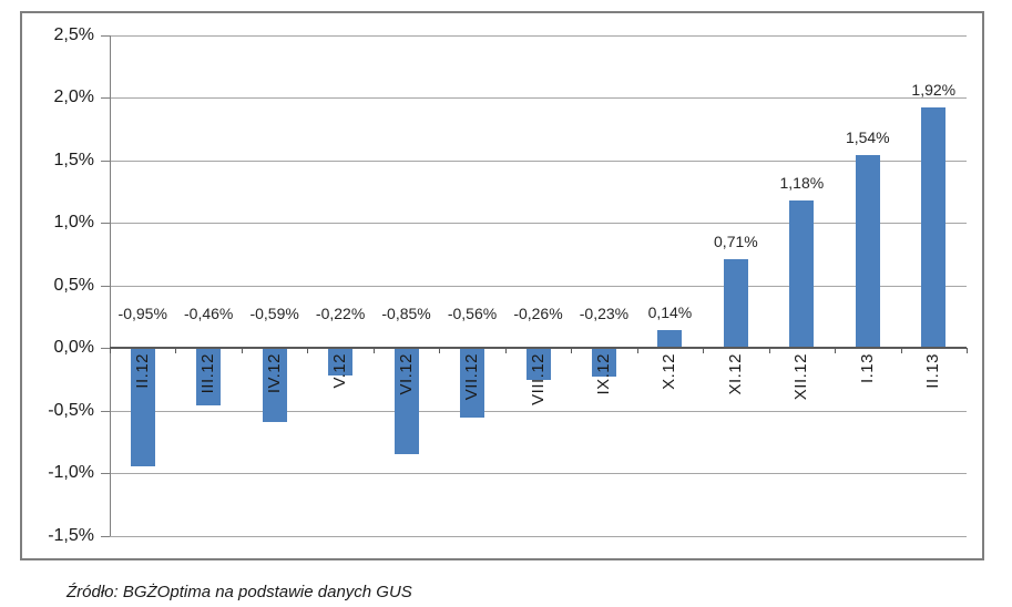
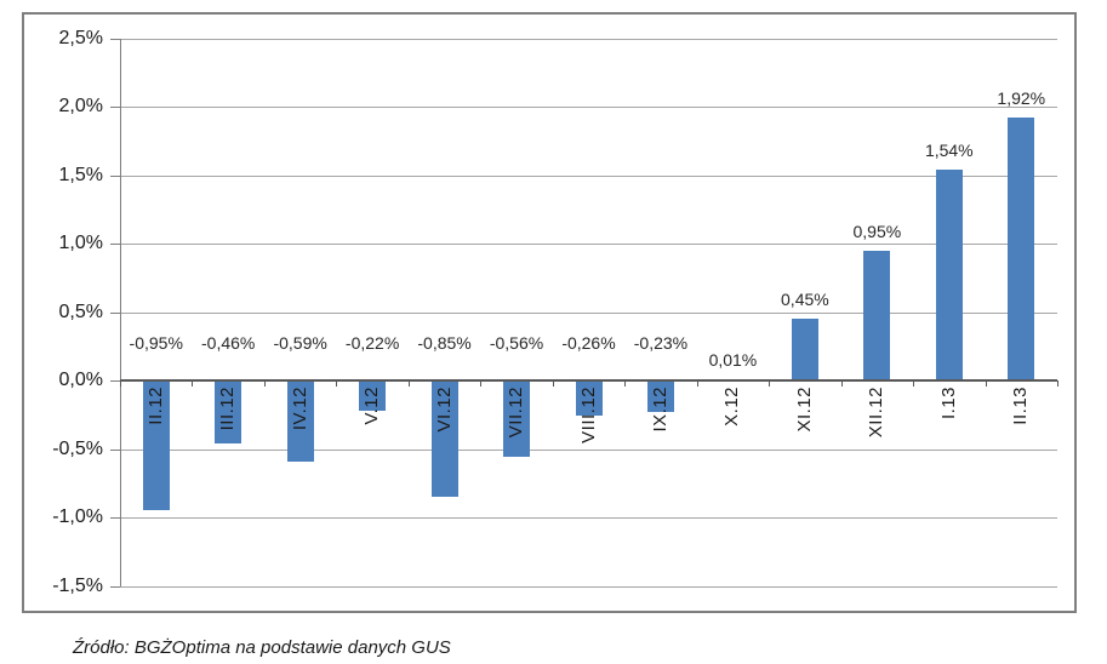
X.12: 0,14% -> 0,01%
XI.12: 0,71% -> 0,45%
XII.12: 1,18% -> 0,95%
